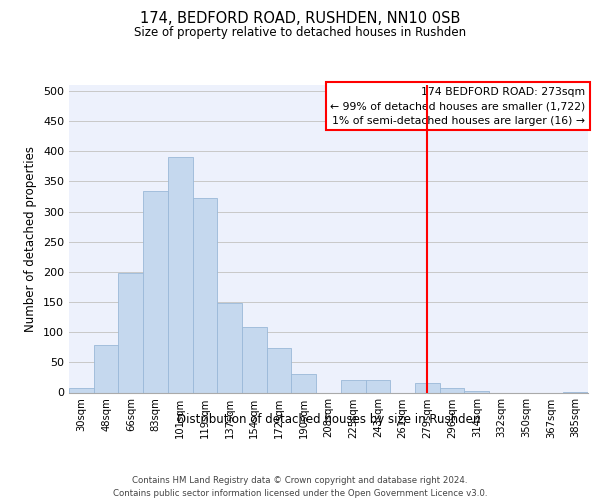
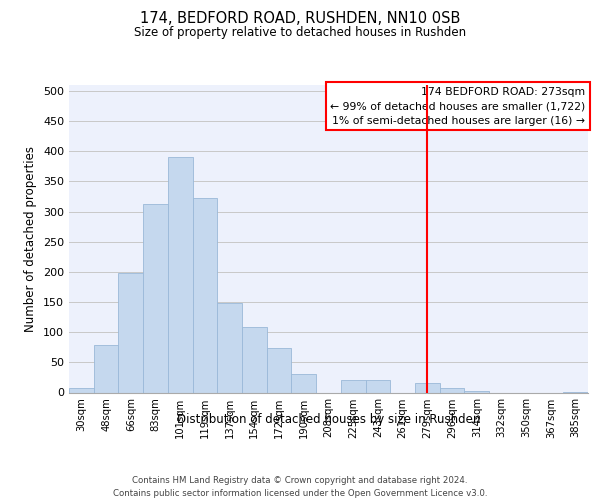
83sqm: 335 -> 312
